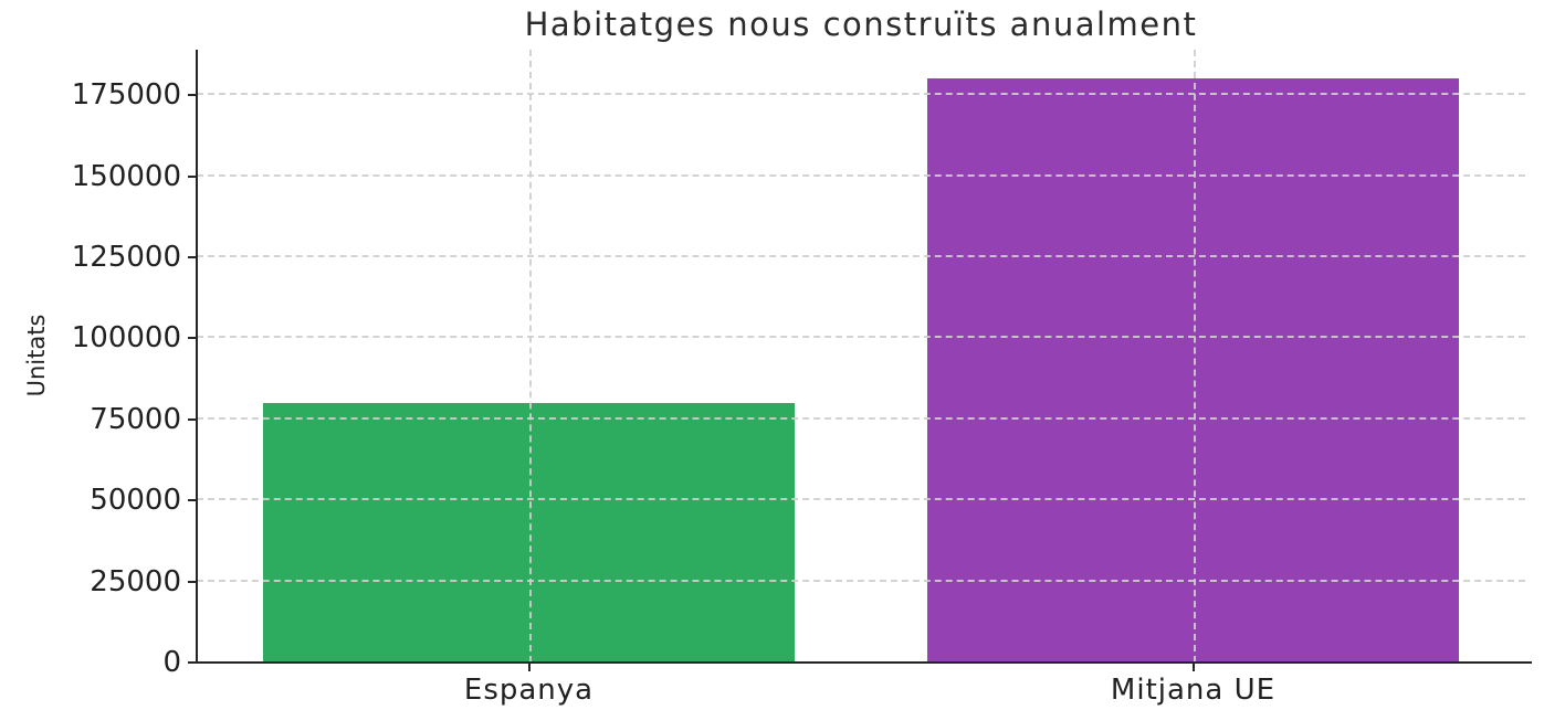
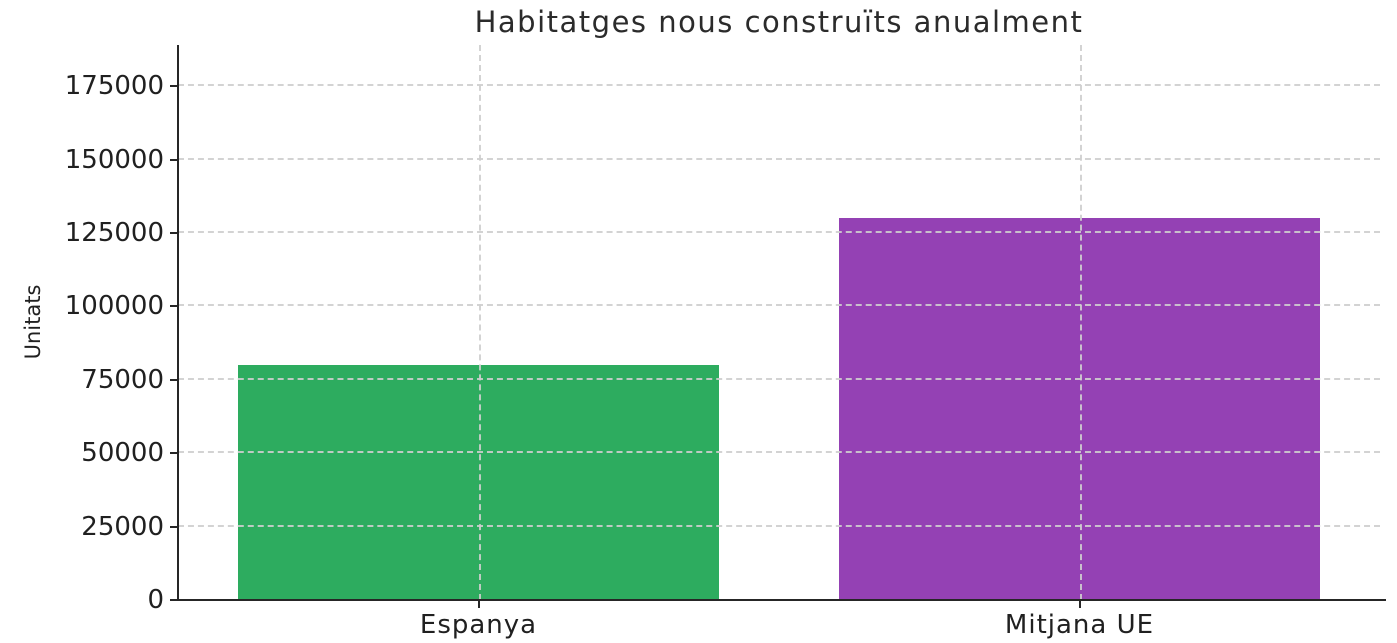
Mitjana UE: 180000 -> 130000
